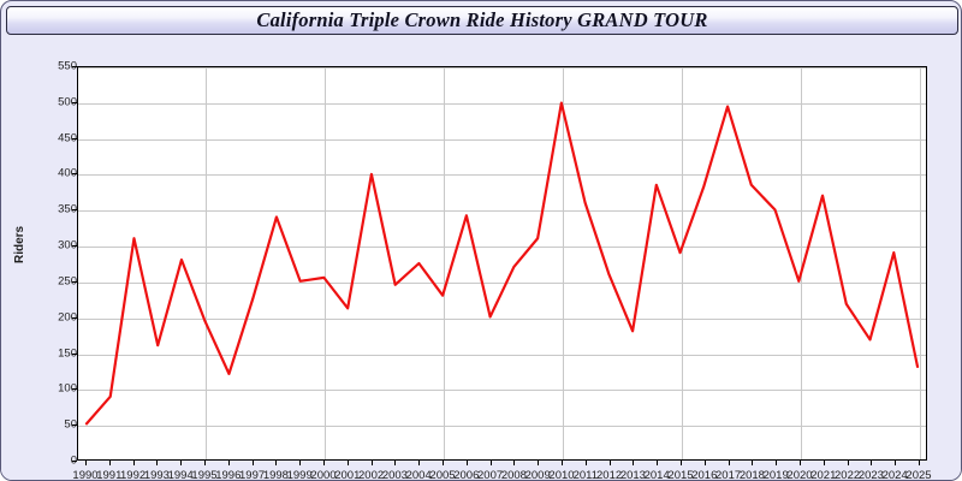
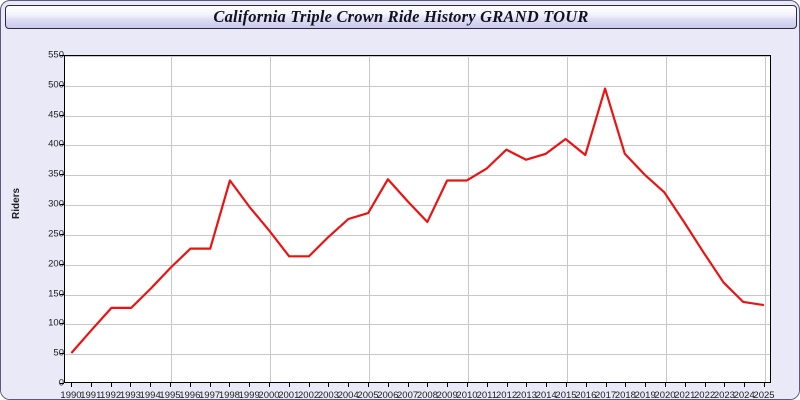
1992: 310 -> 120
1993: 160 -> 120
1994: 280 -> 160
1996: 120 -> 220
1999: 250 -> 300
2002: 400 -> 210
2005: 230 -> 280
2007: 200 -> 300
2009: 310 -> 340
2010: 500 -> 340
2012: 260 -> 390
2013: 180 -> 380
2015: 290 -> 410
2020: 250 -> 320
2021: 370 -> 270
2024: 290 -> 140
